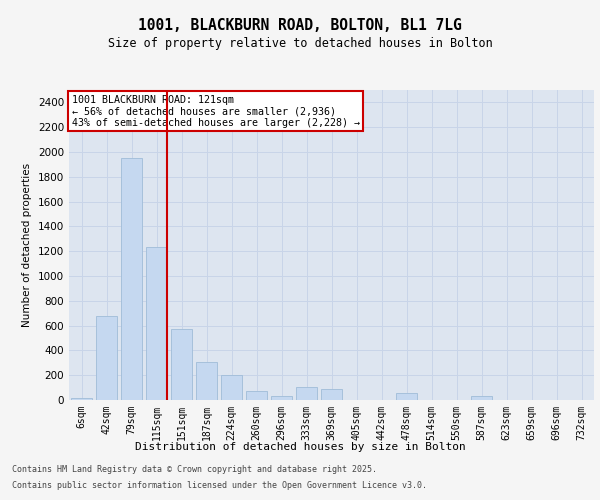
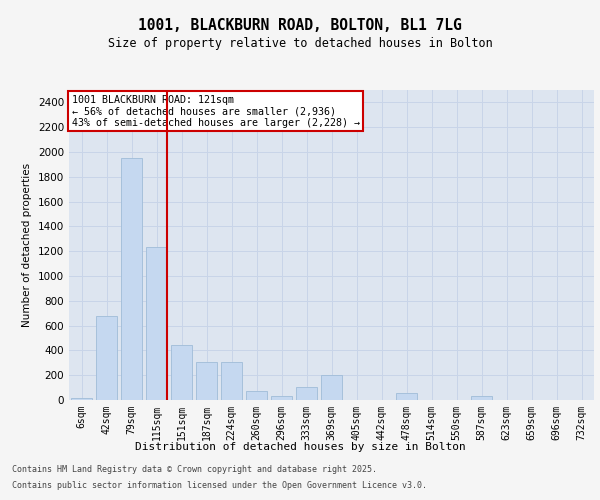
151sqm: 570 -> 440
224sqm: 200 -> 310
369sqm: 80 -> 200
